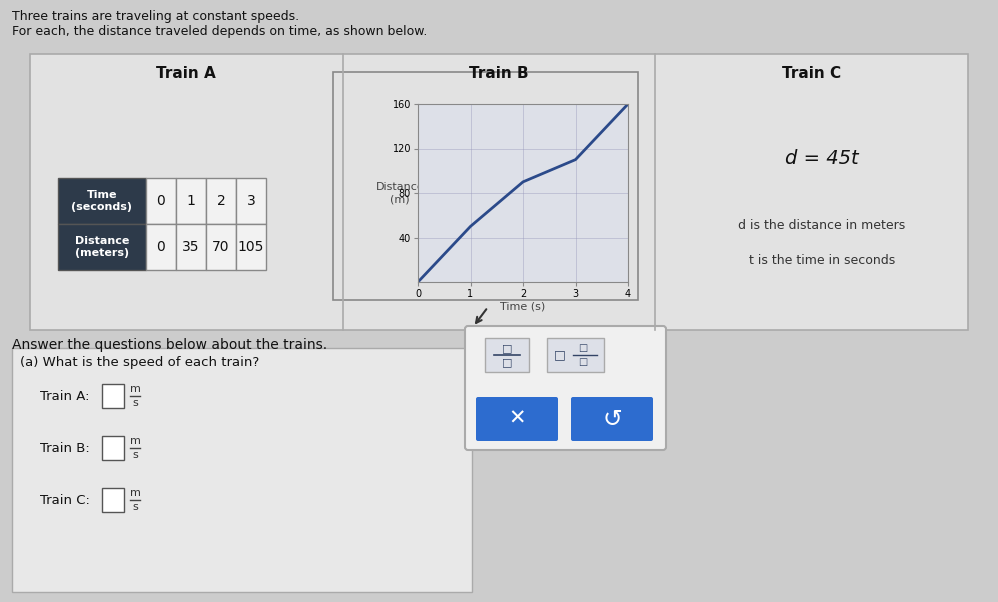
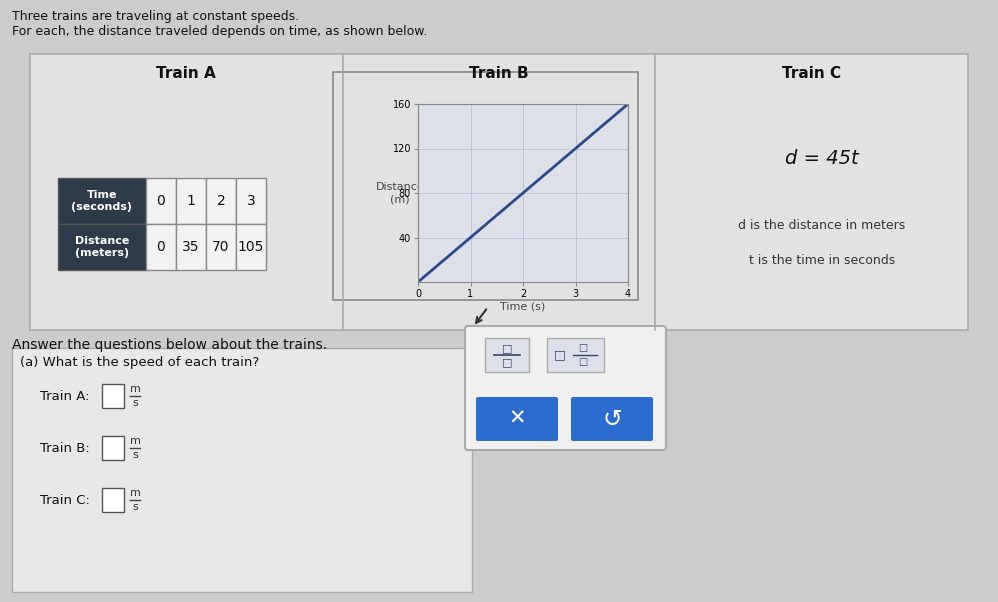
1: 50 -> 40
2: 90 -> 80
3: 110 -> 120
